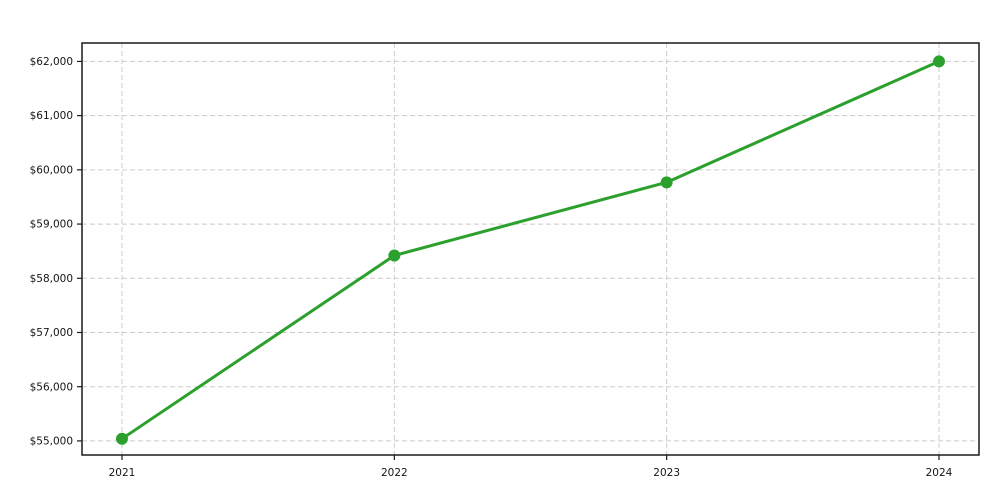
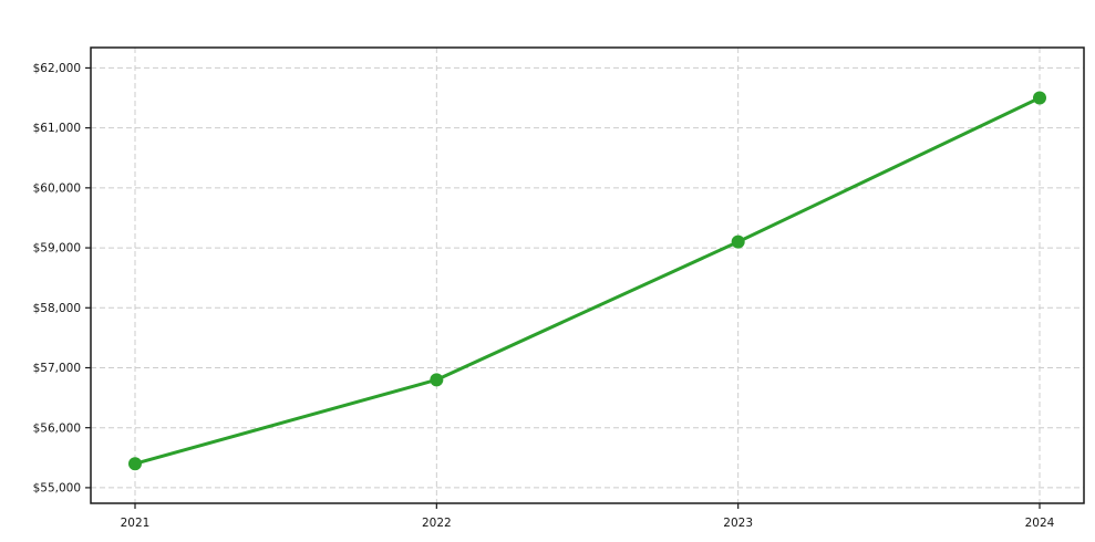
2021: $55000 -> $55400
2022: $58400 -> $56800
2023: $59800 -> $59100
2024: $62000 -> $61500
